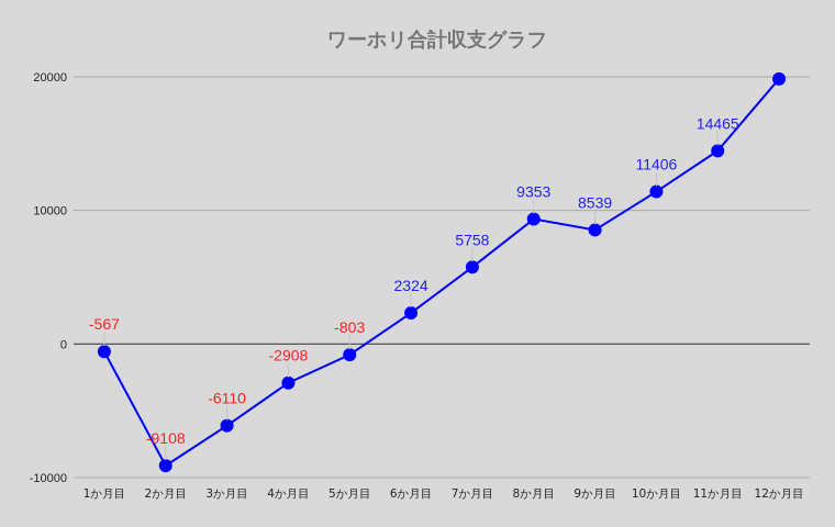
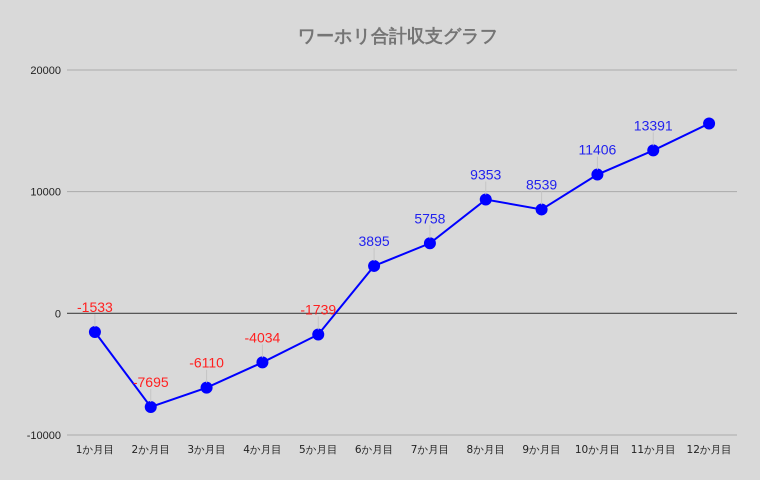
1か月目: -567 -> -1533
2か月目: -9108 -> -7695
4か月目: -2908 -> -4034
5か月目: -803 -> -1739
6か月目: 2324 -> 3895
11か月目: 14465 -> 13391
12か月目: 19800 -> 15600
